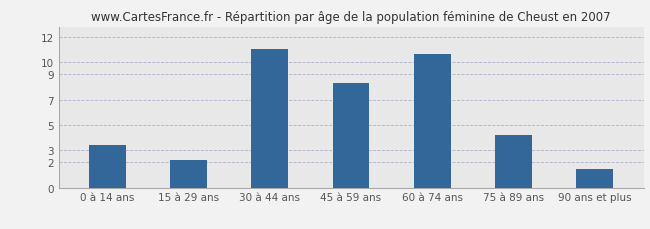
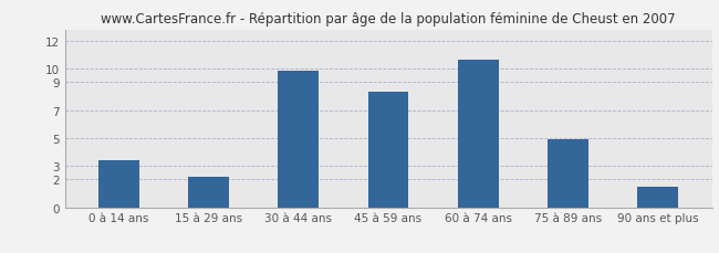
30 à 44 ans: 11.0 -> 9.8
75 à 89 ans: 4.2 -> 4.9
